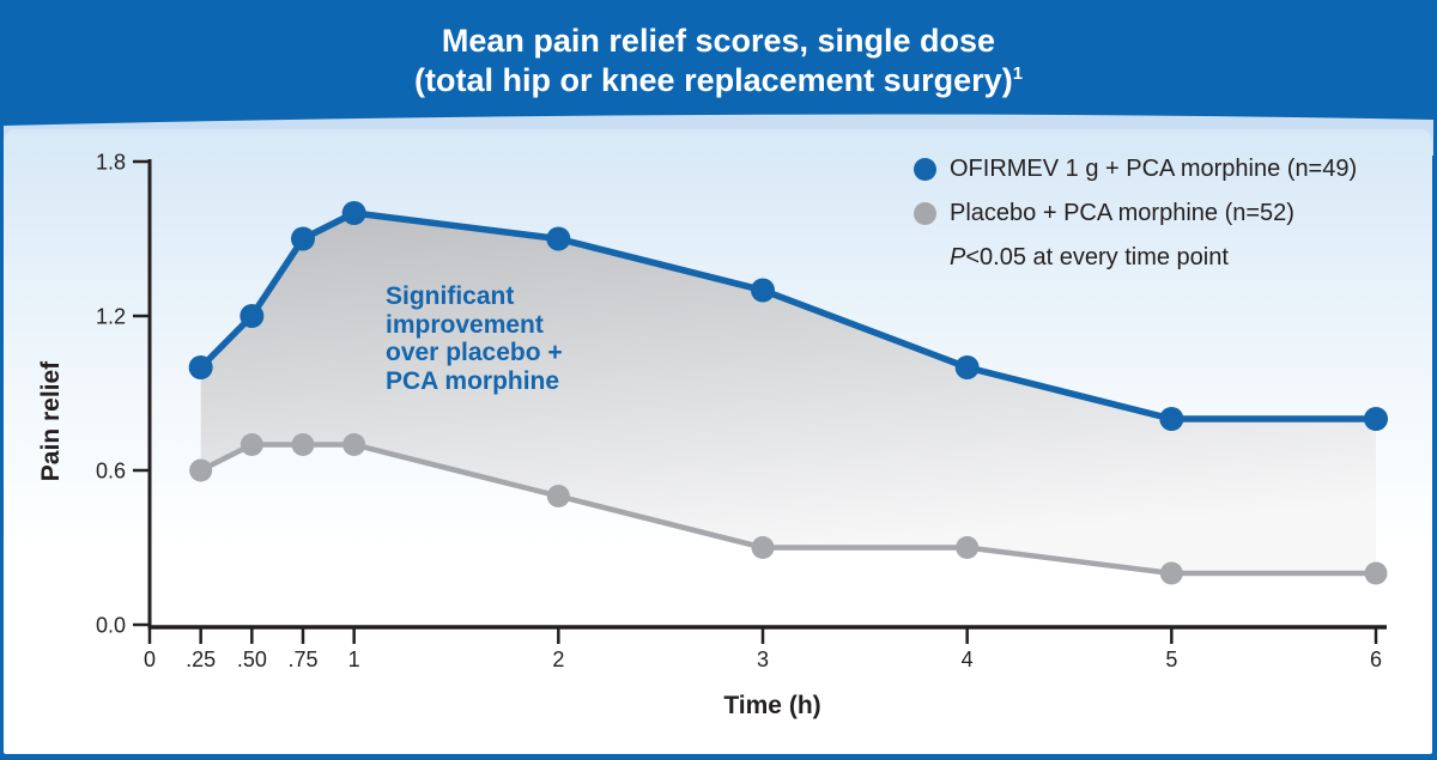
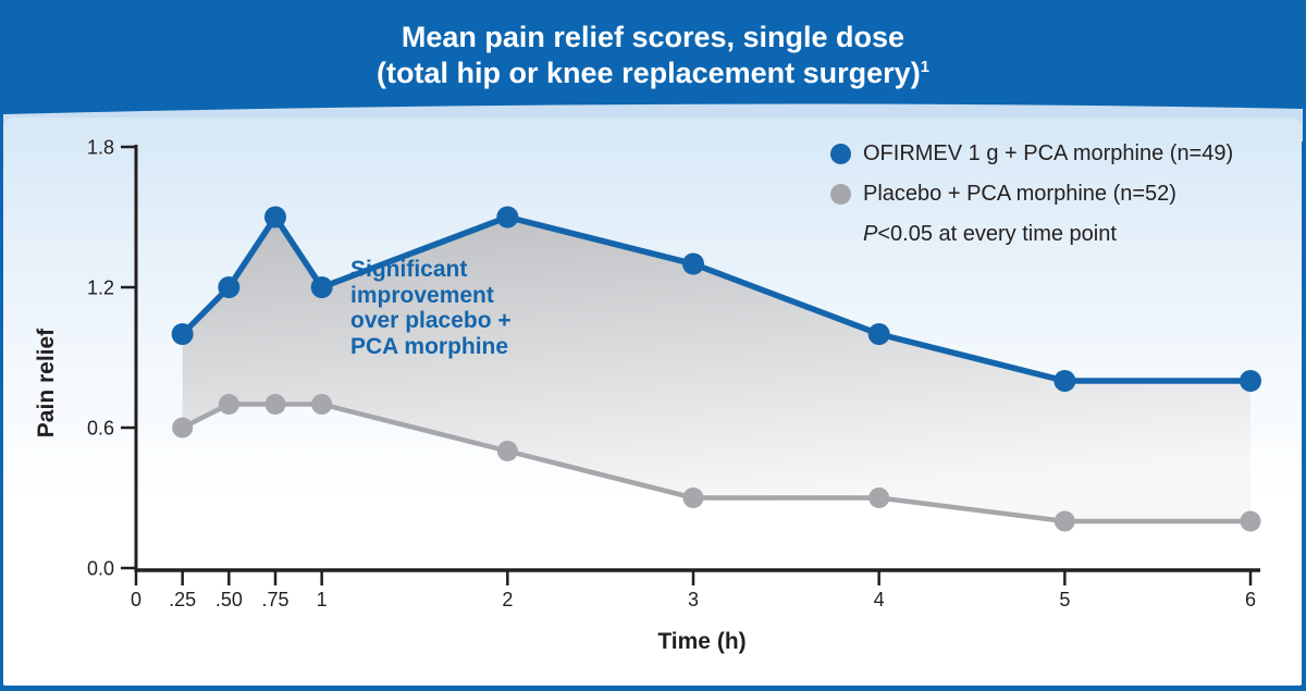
OFIRMEV 1 g + PCA morphine (n=49)/1: 1.6 -> 1.2
